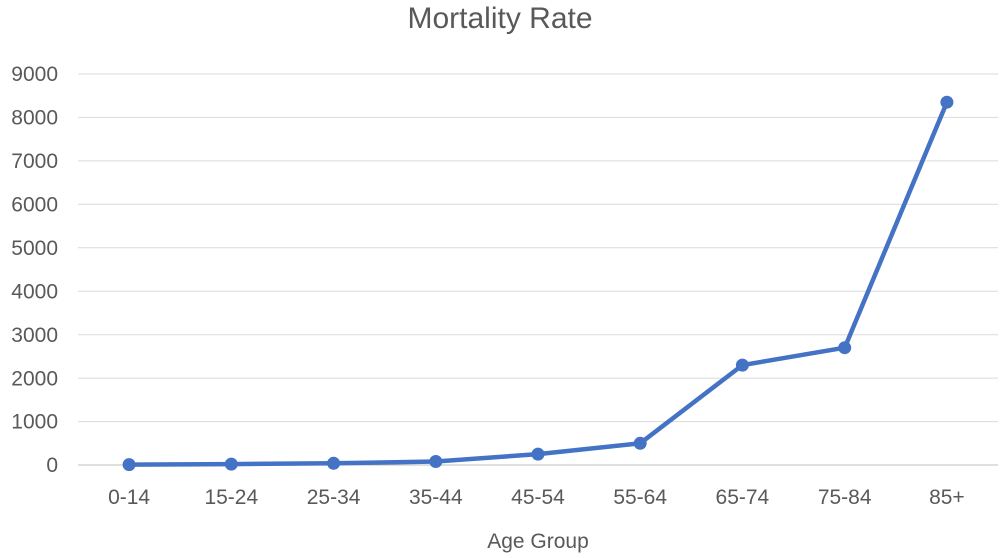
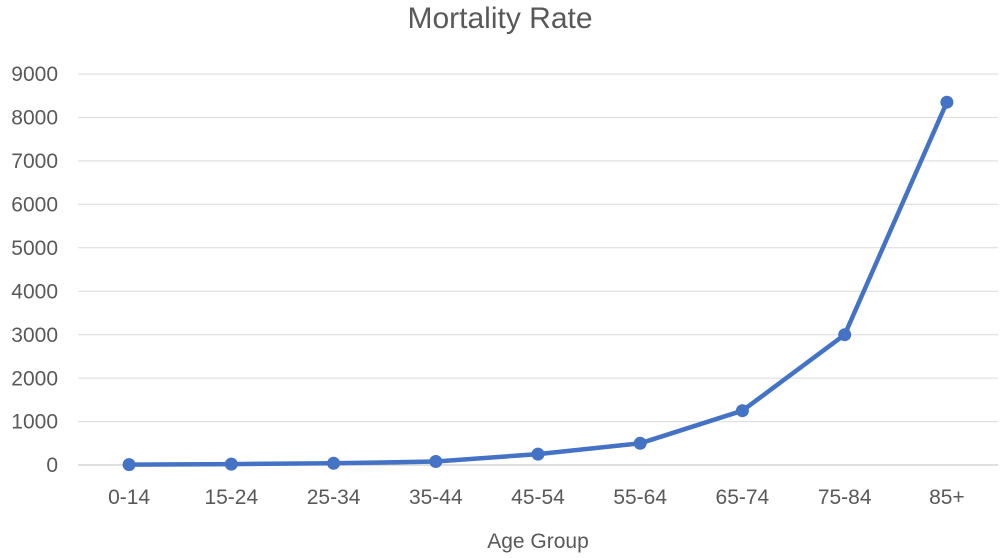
65-74: 2300 -> 1200
75-84: 2700 -> 3000
